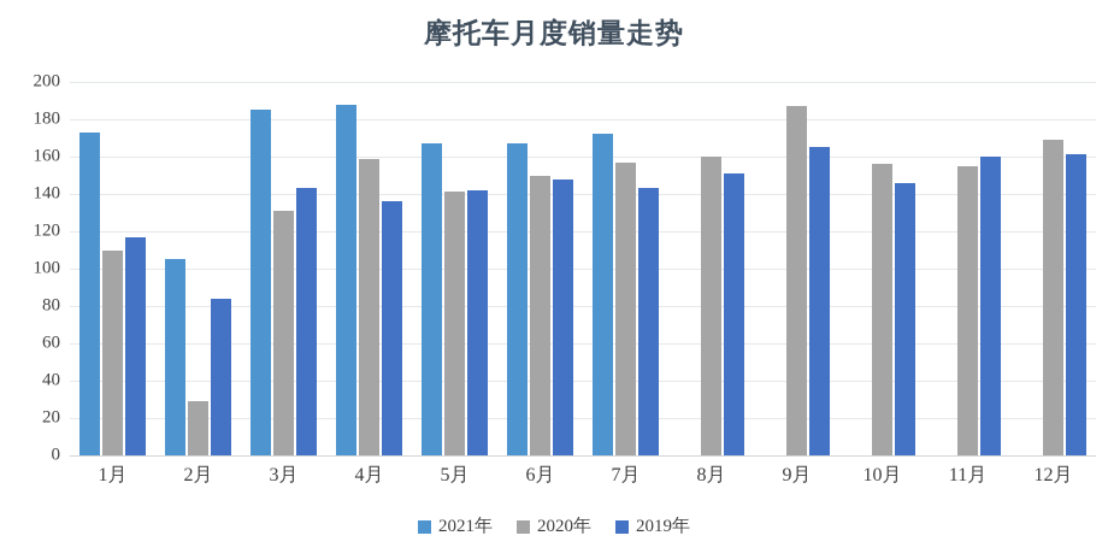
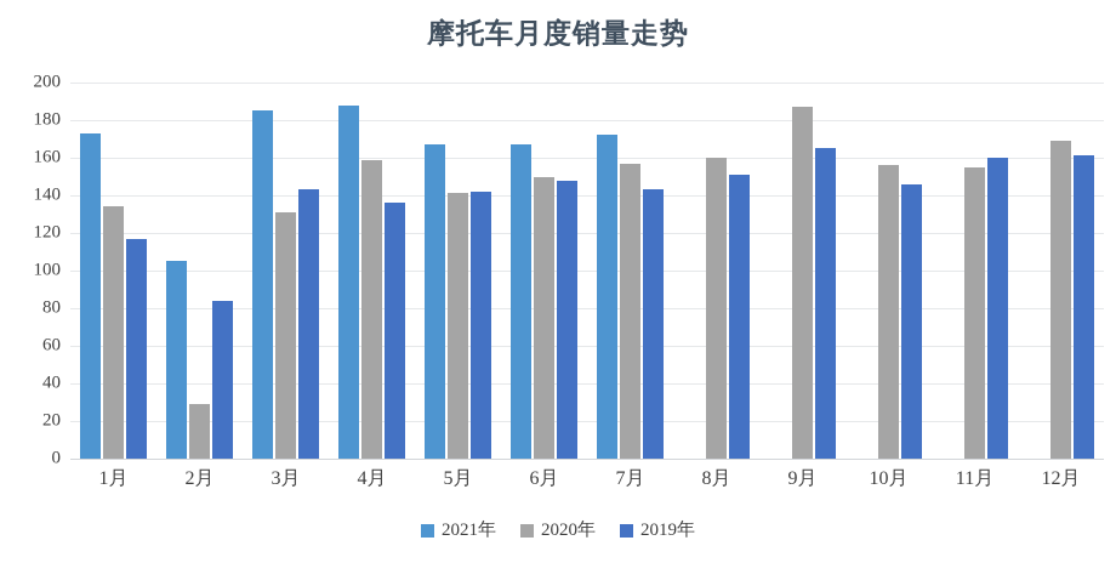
2020年/1月: 110 -> 134
